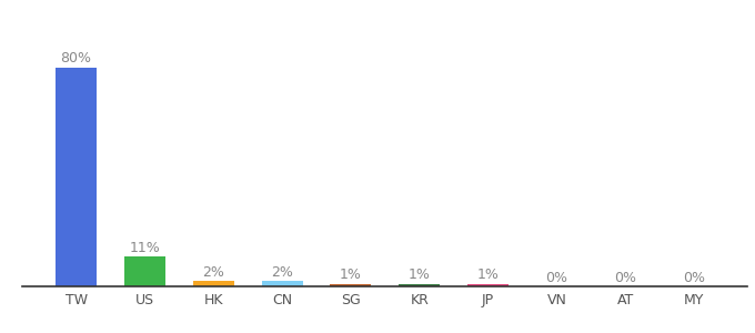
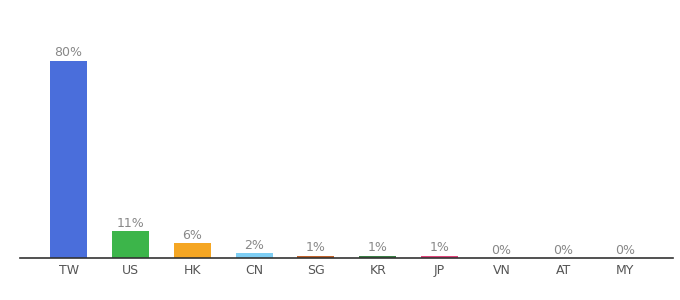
HK: 2% -> 6%
